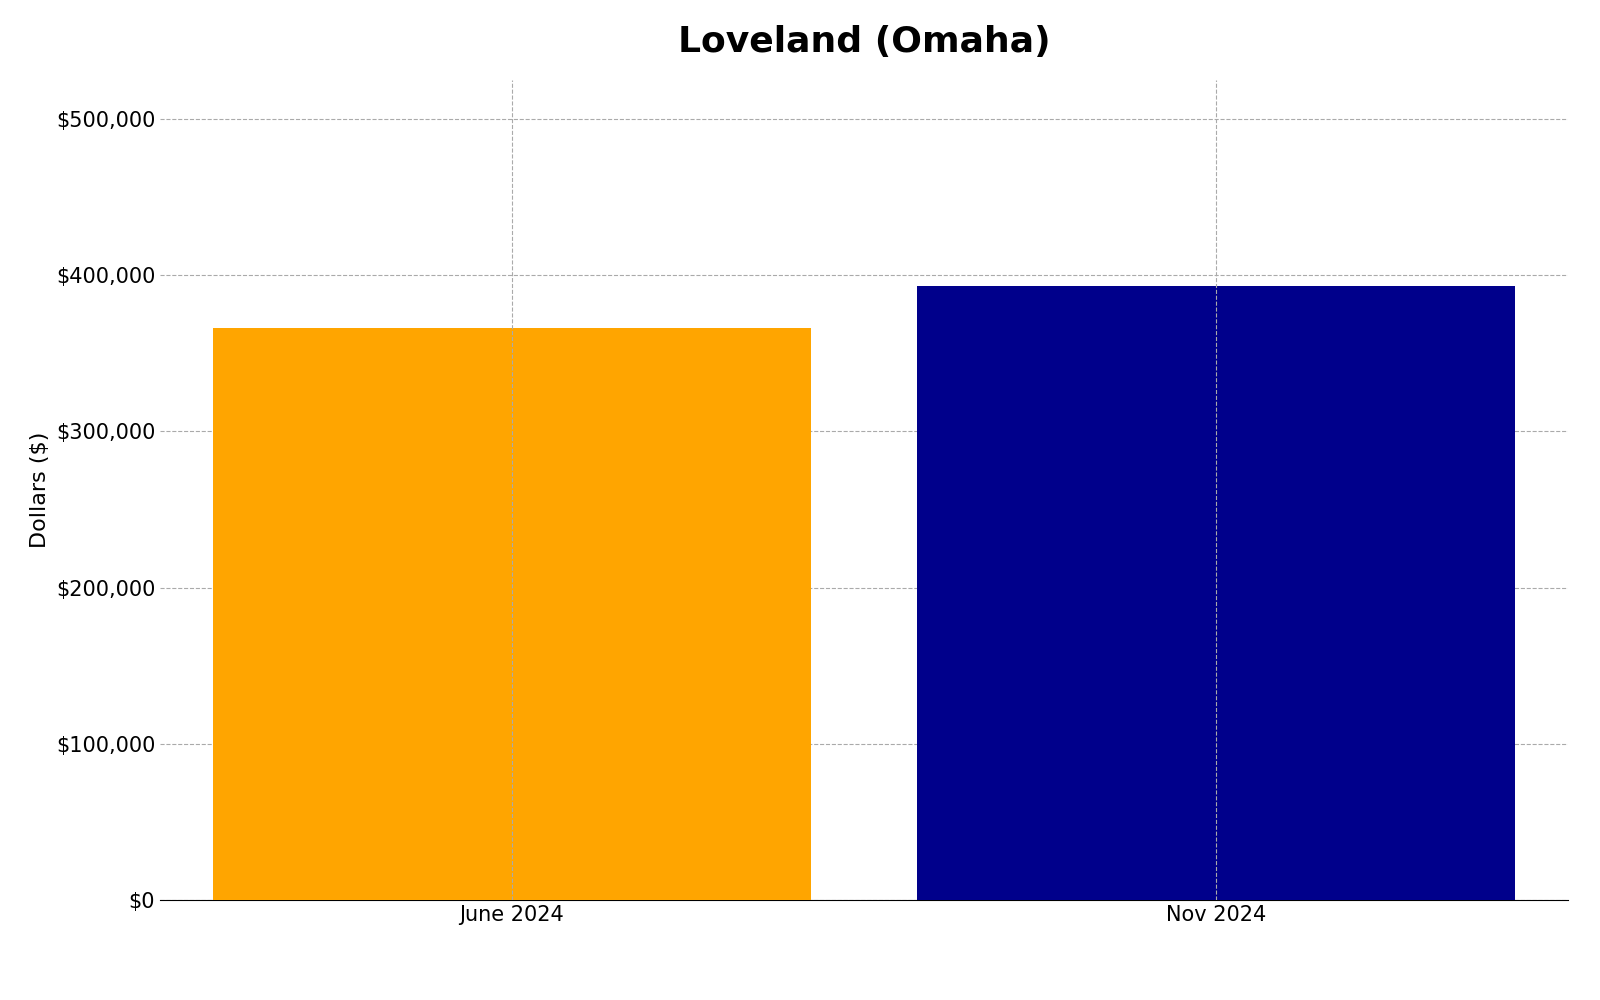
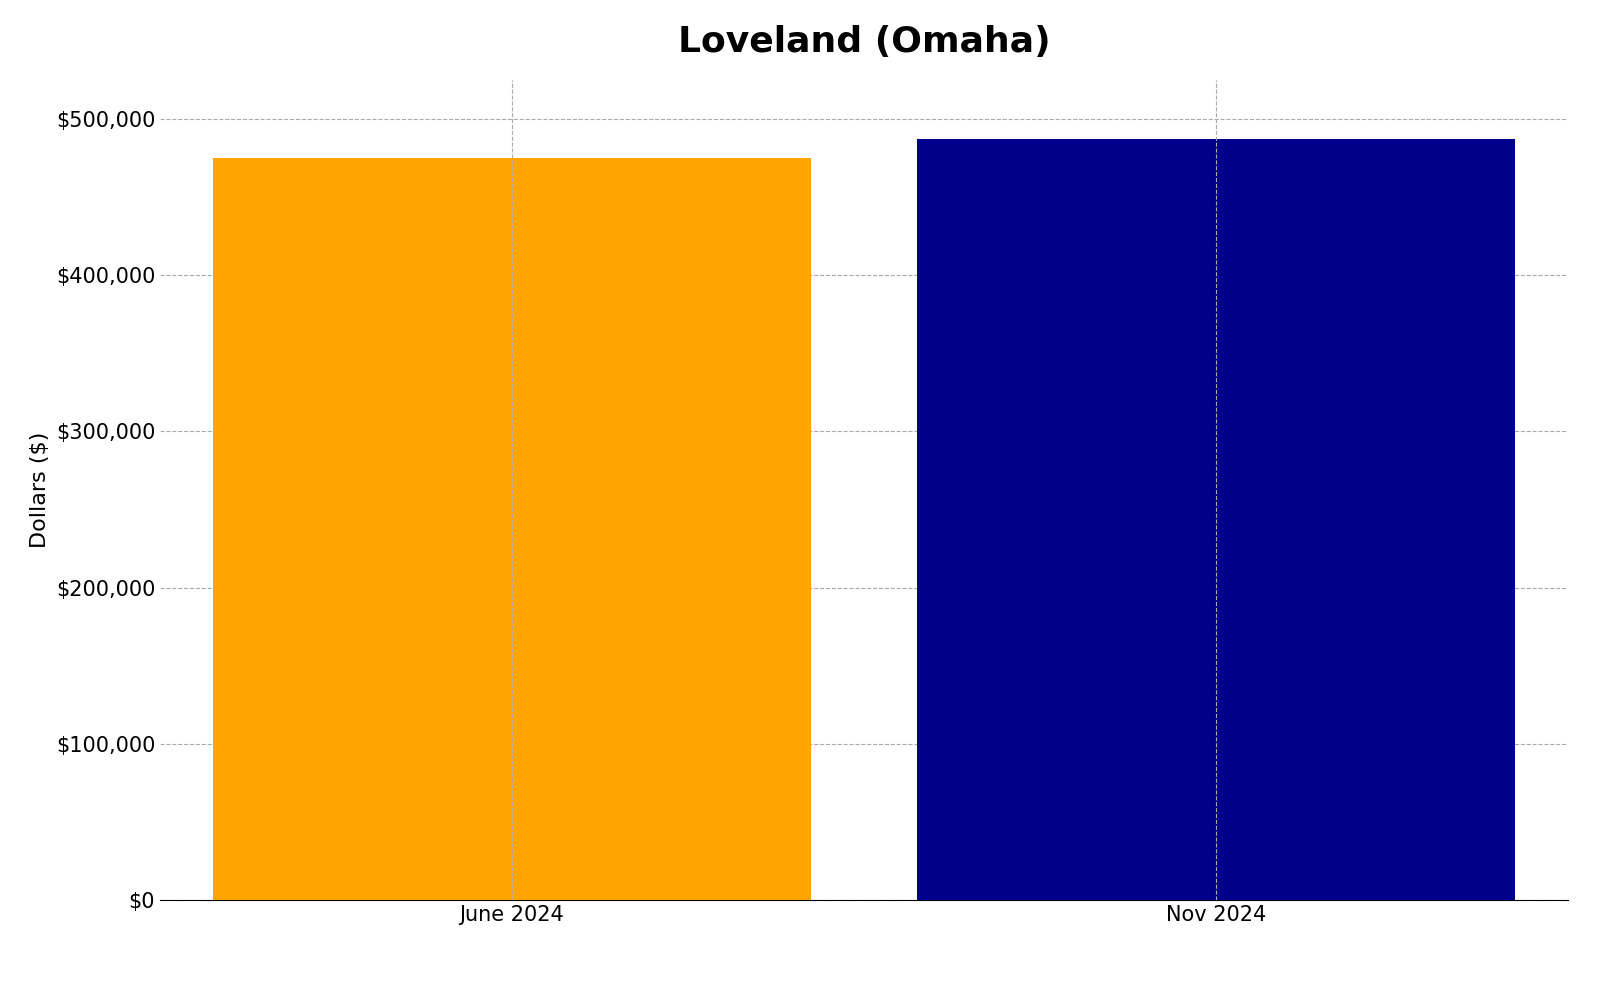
June 2024: $366,000 -> $475,000
Nov 2024: $393,000 -> $487,000
